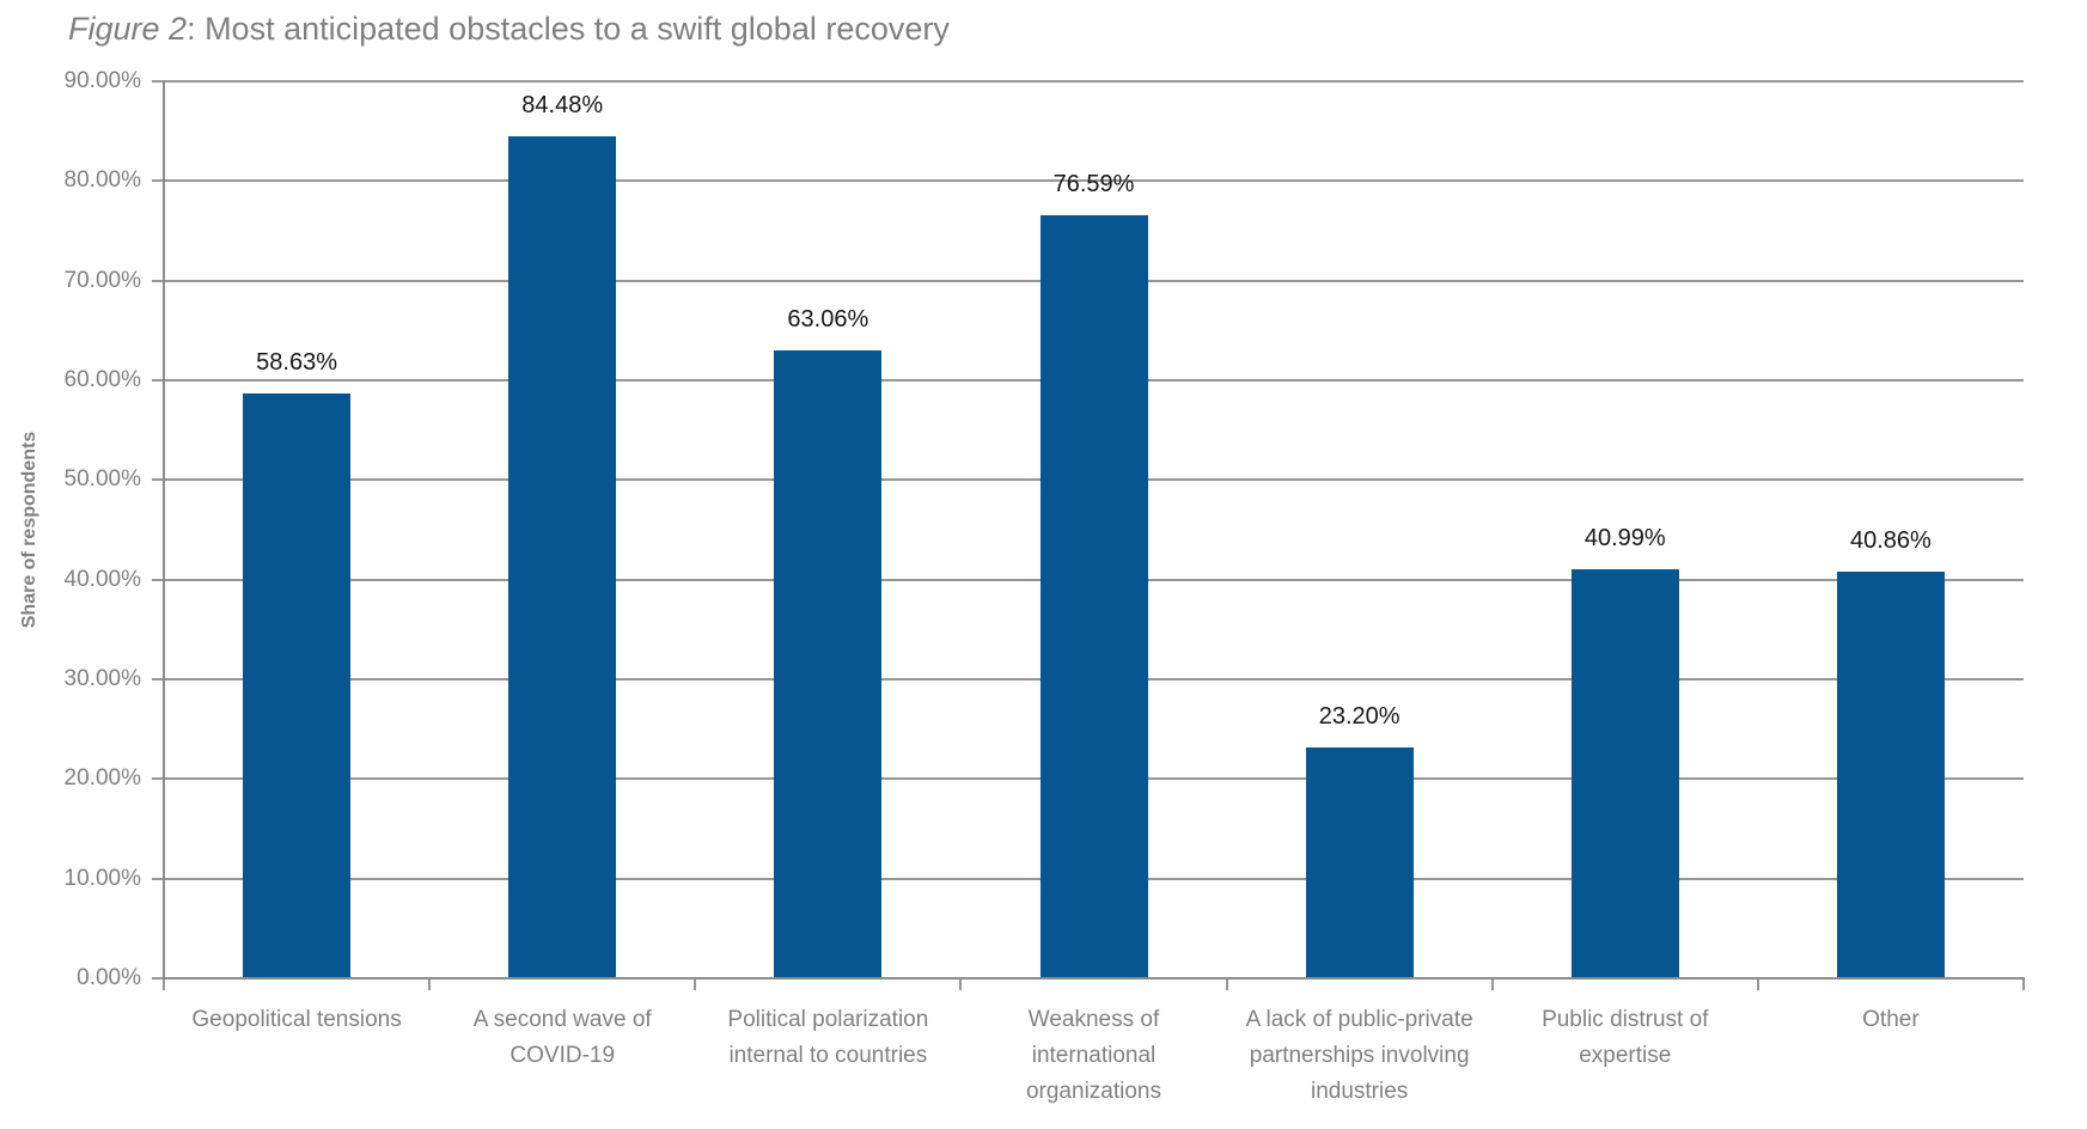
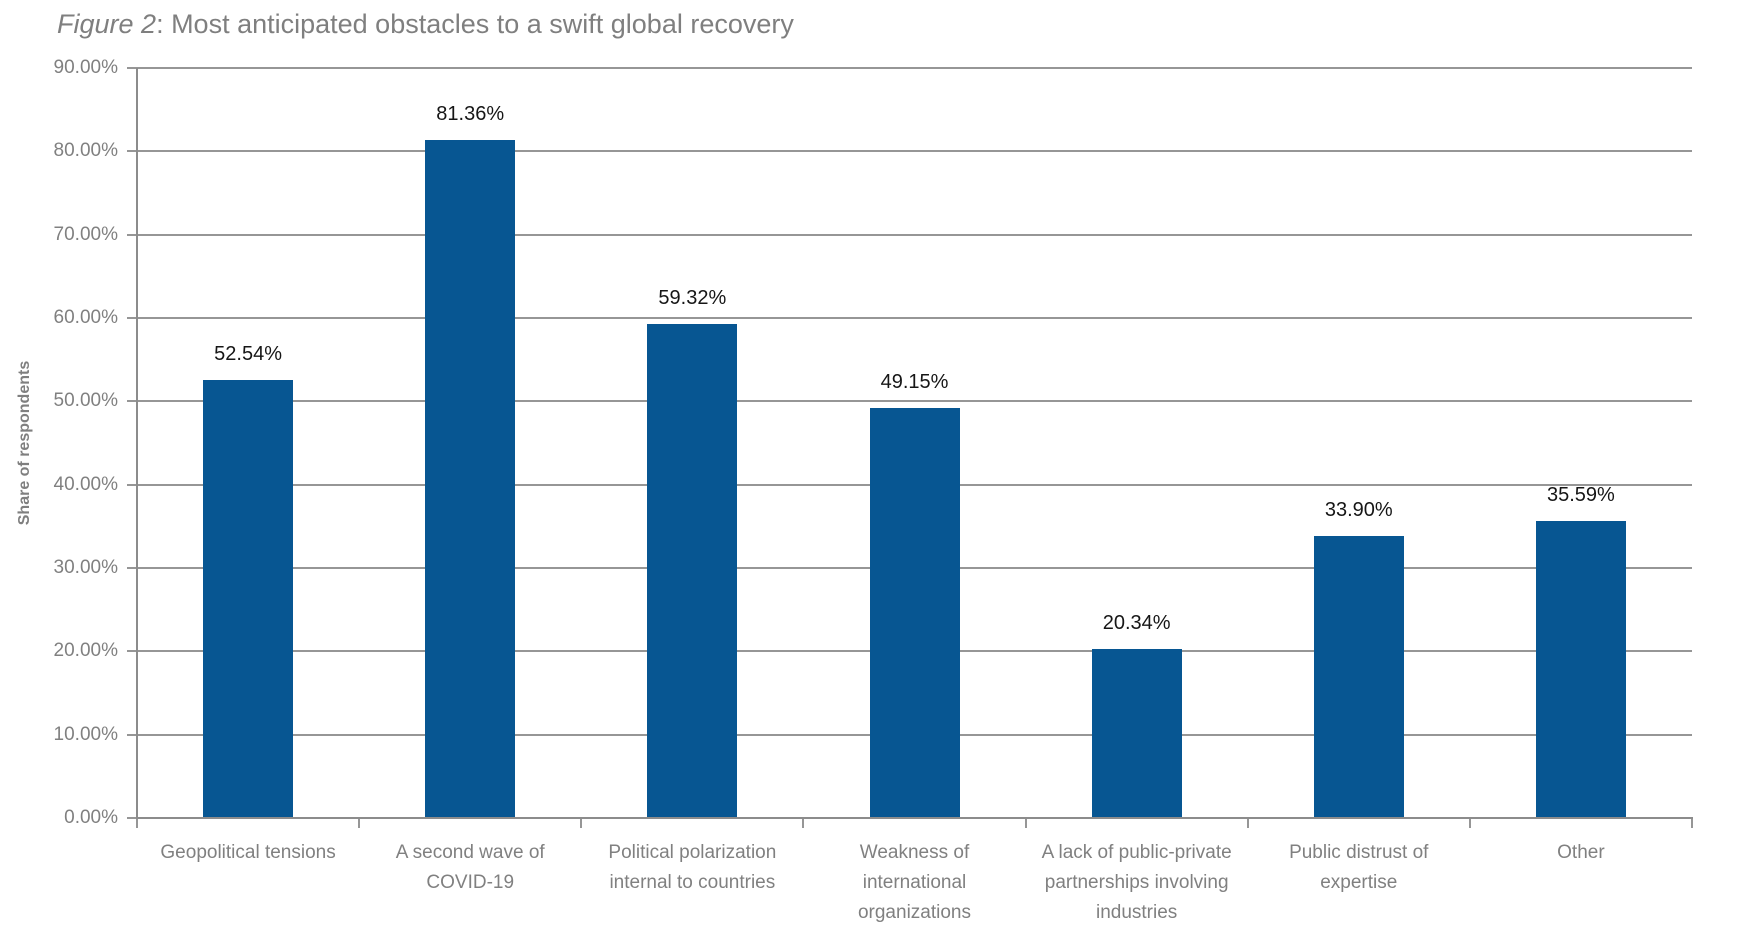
Geopolitical tensions: 58.63% -> 52.54%
A second wave of COVID-19: 84.48% -> 81.36%
Political polarization internal to countries: 63.06% -> 59.32%
Weakness of international organizations: 76.59% -> 49.15%
A lack of public-private partnerships involving industries: 23.20% -> 20.34%
Public distrust of expertise: 40.99% -> 33.90%
Other: 40.86% -> 35.59%
